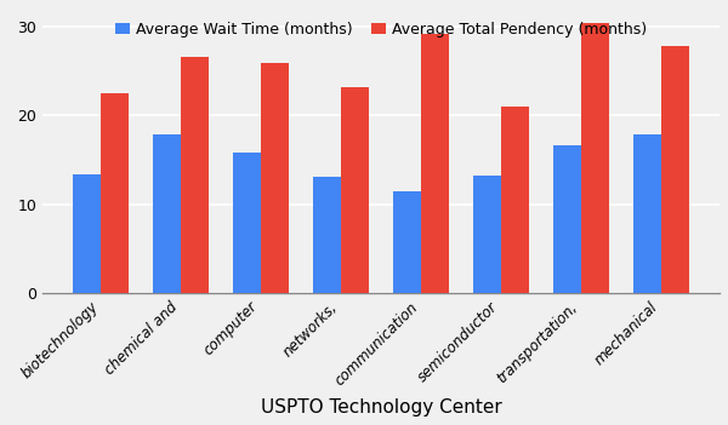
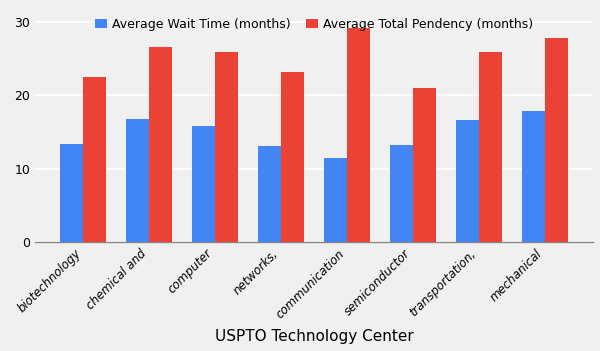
Average Wait Time (months)/chemical and: 17.8 -> 16.7
Average Total Pendency (months)/transportation,: 30.4 -> 25.9
